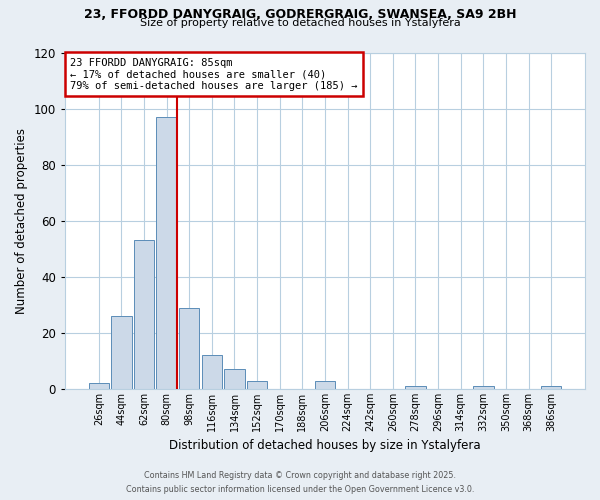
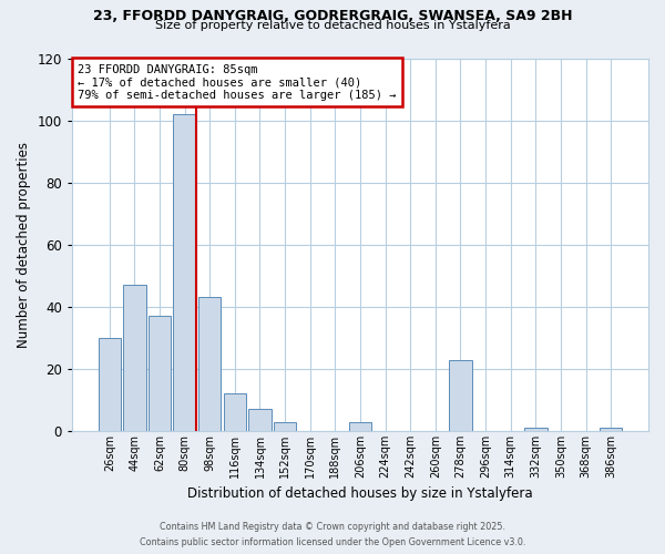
26sqm: 2 -> 30
44sqm: 26 -> 47
62sqm: 53 -> 37
80sqm: 97 -> 102
98sqm: 29 -> 43
278sqm: 1 -> 23
